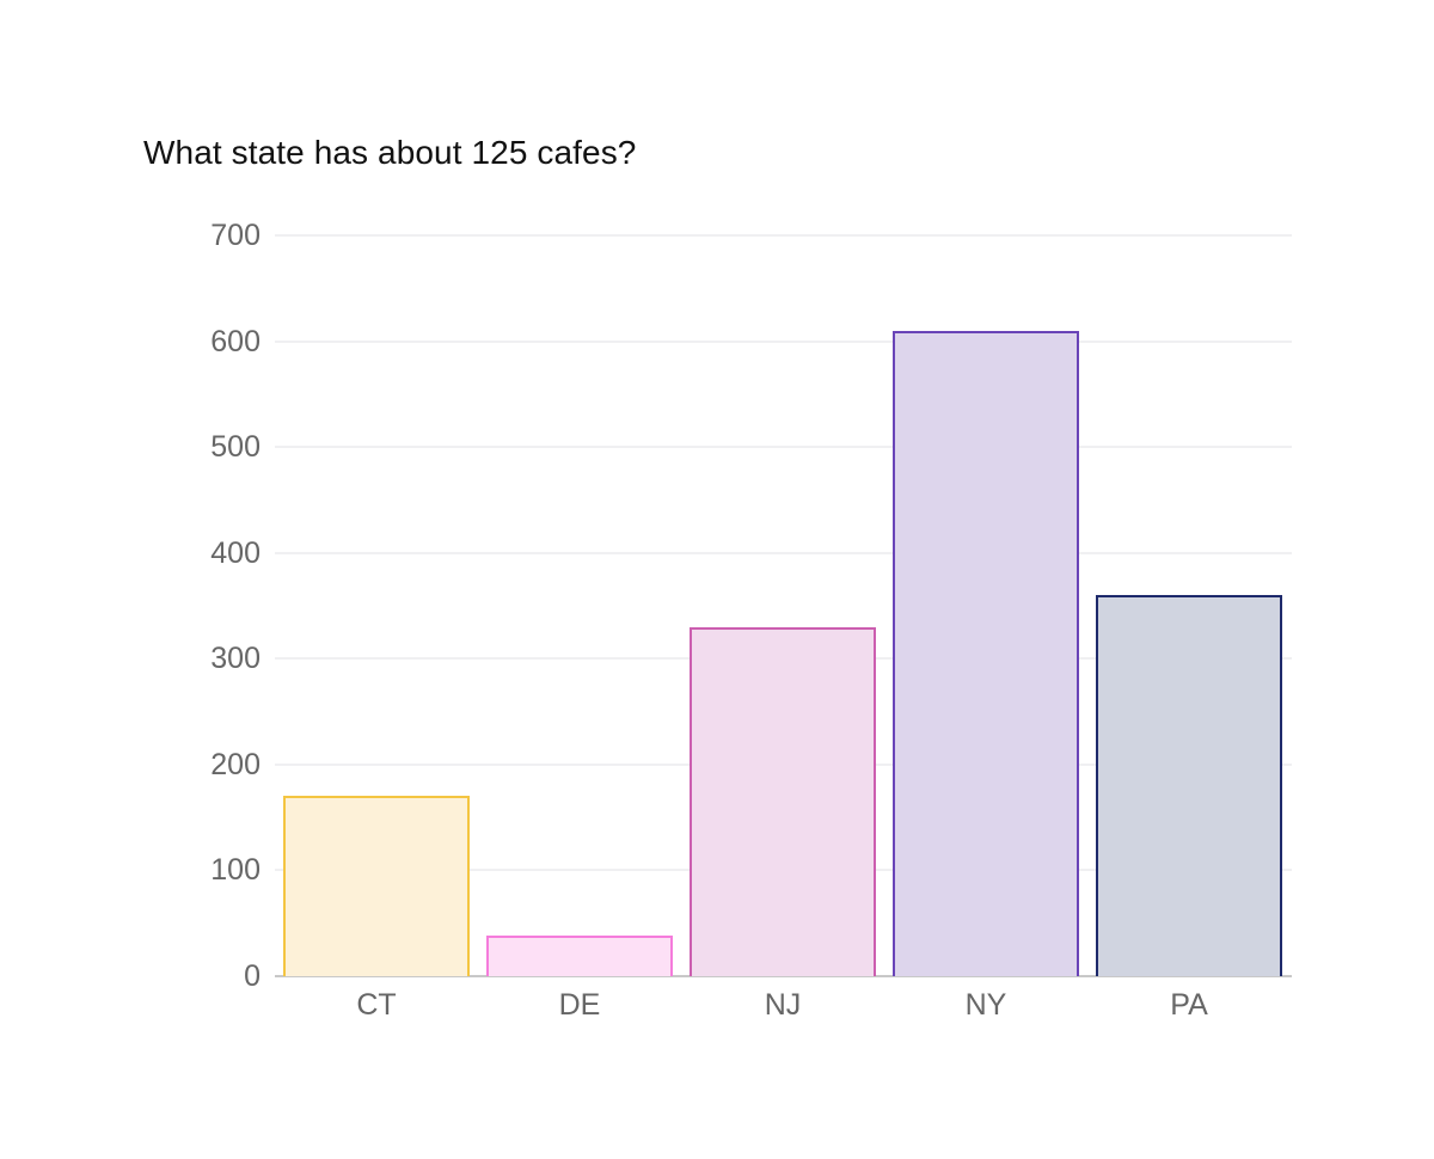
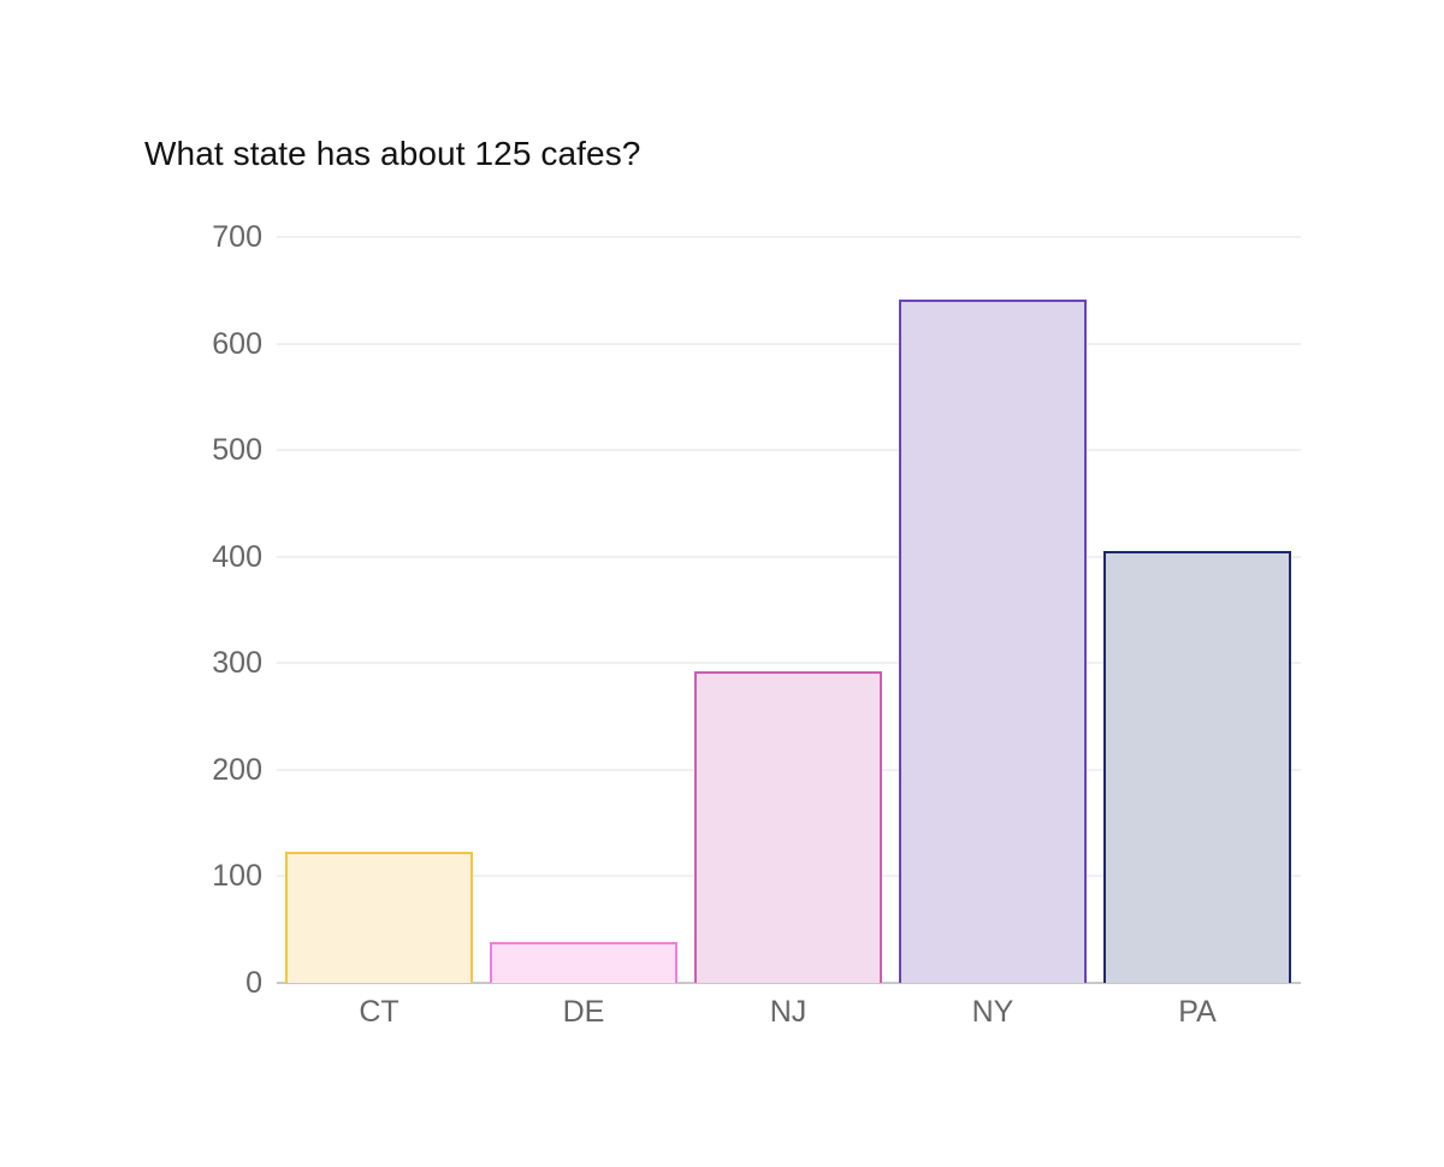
CT: 170 -> 120
NJ: 330 -> 290
NY: 610 -> 640
PA: 360 -> 400
